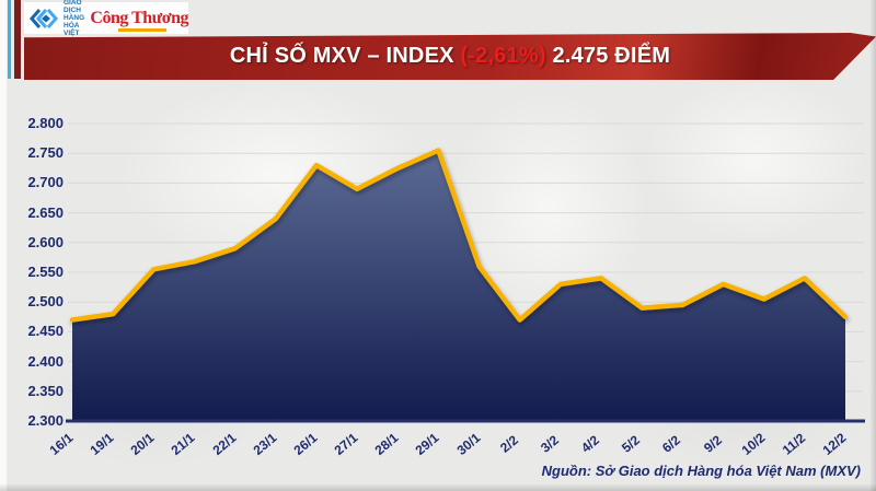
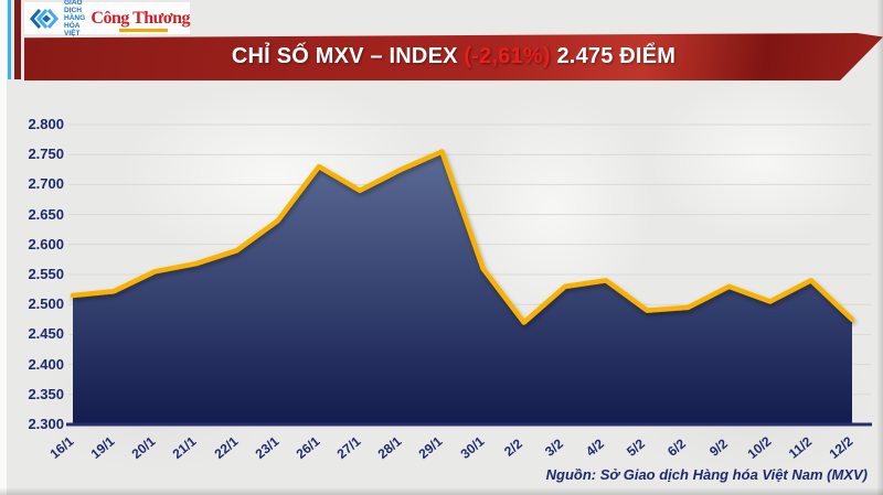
16/1: 2470 -> 2520
19/1: 2480 -> 2520
